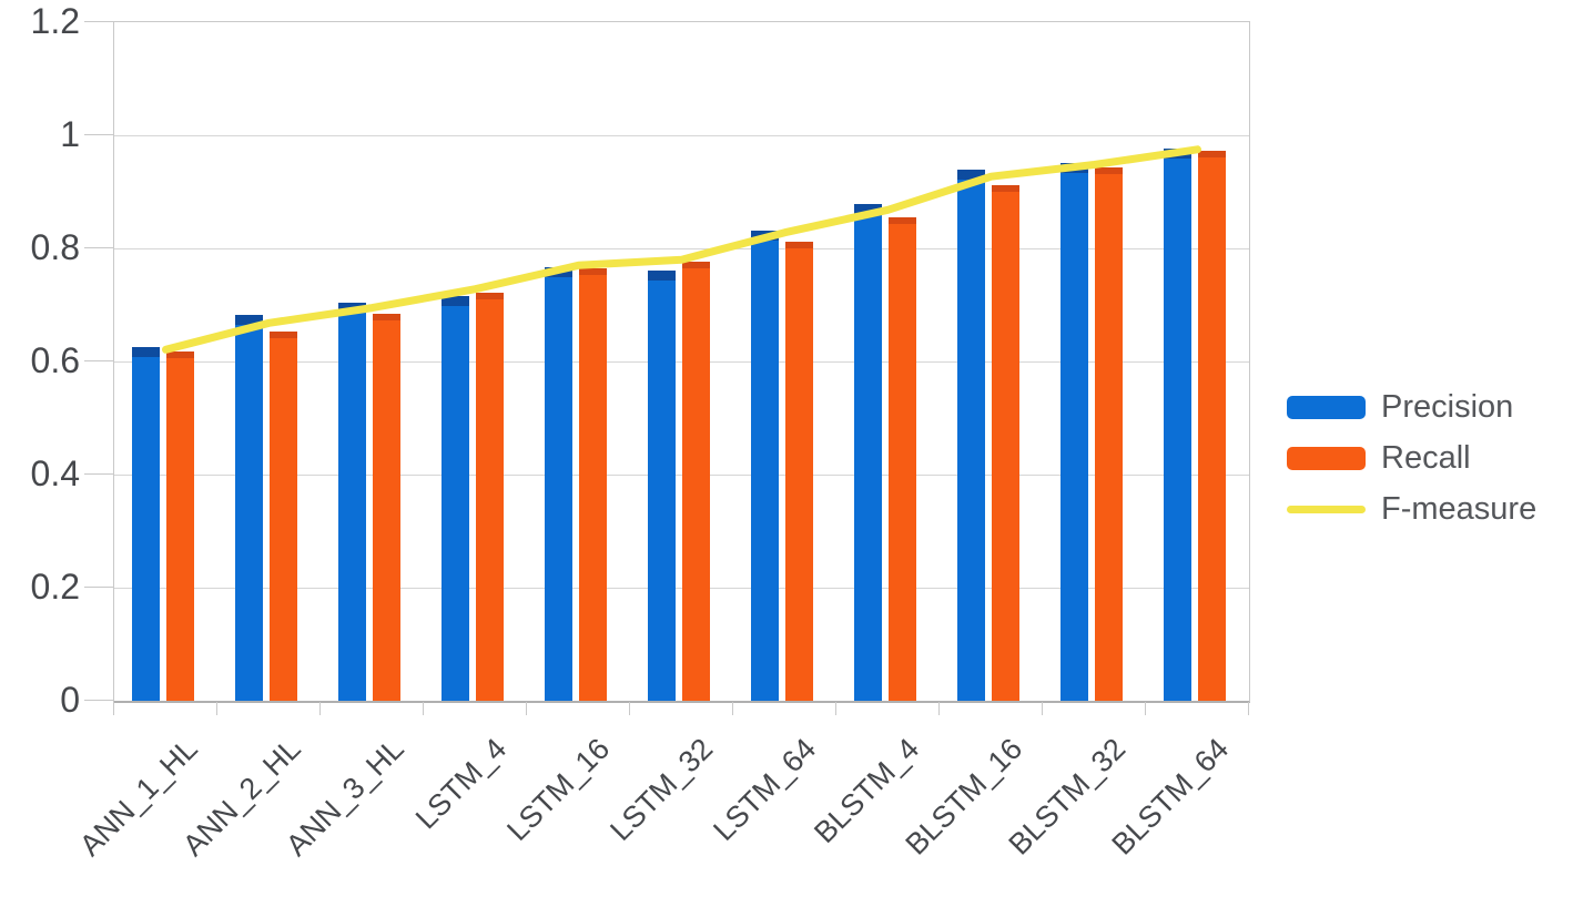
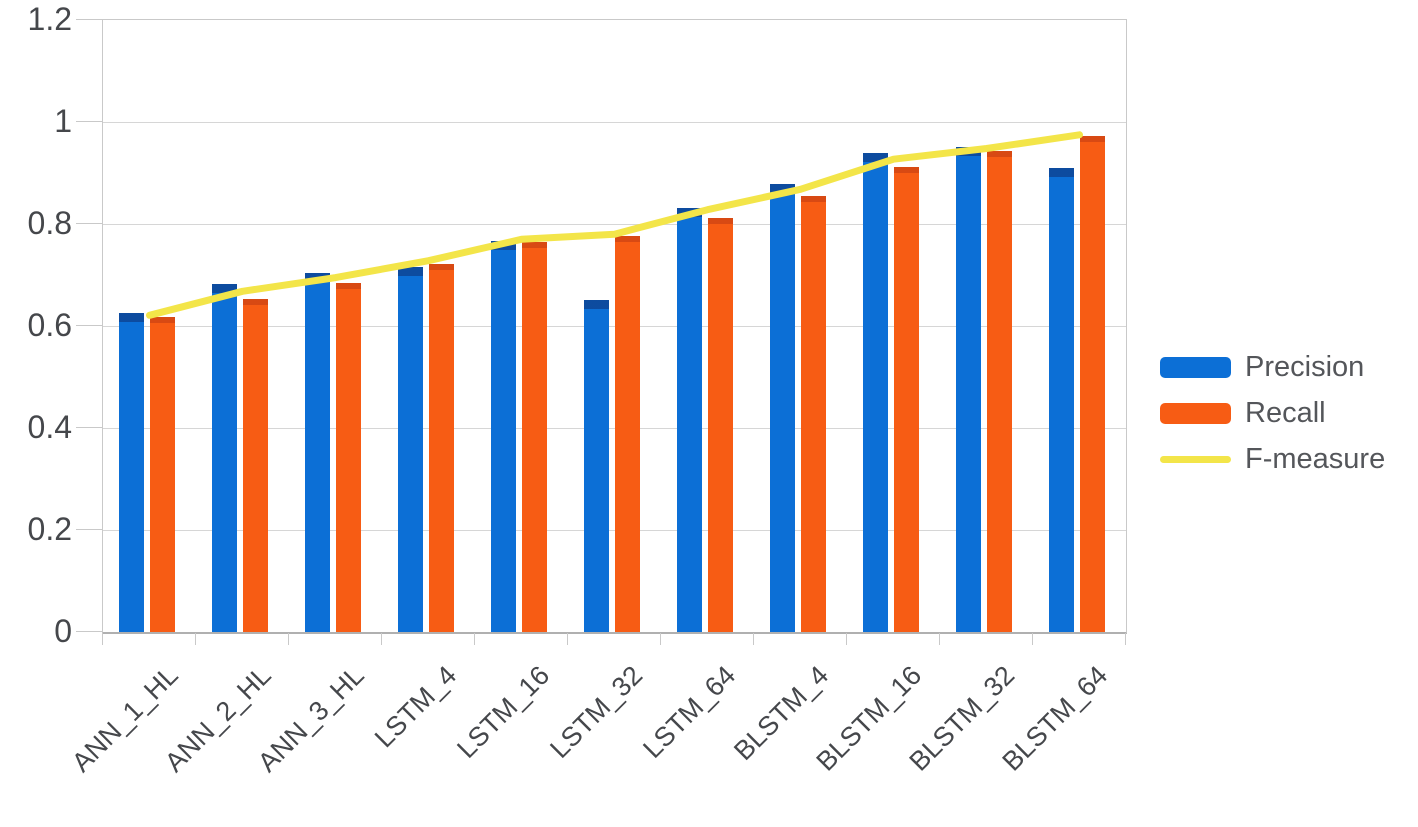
Precision/LSTM_32: 0.76 -> 0.65
Precision/BLSTM_64: 0.98 -> 0.91
